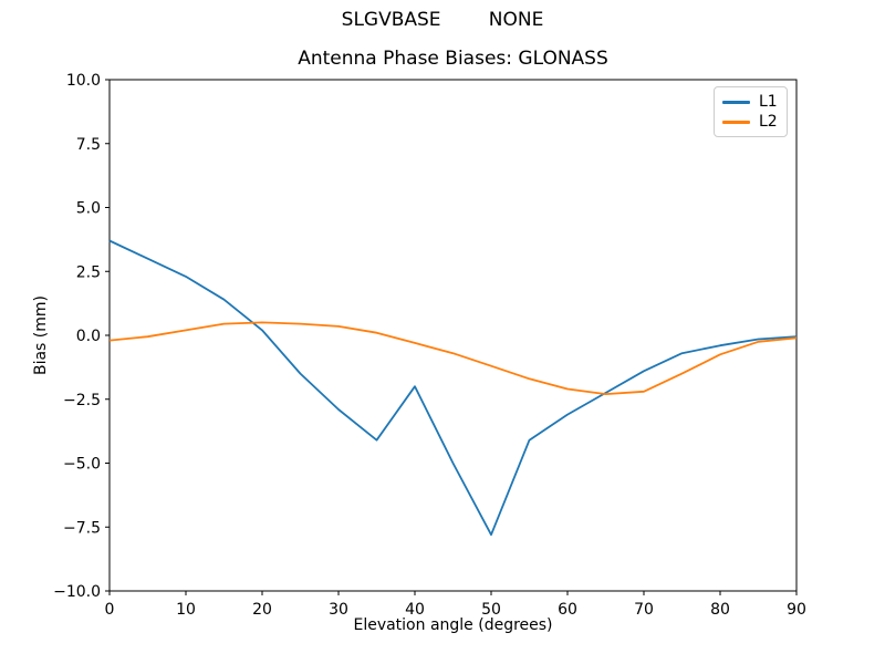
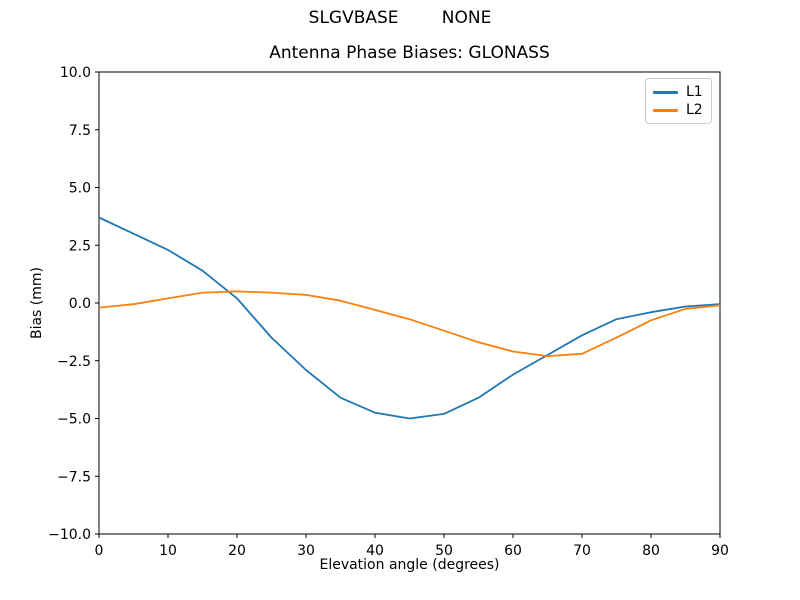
L1/40: -2.0 -> -4.8
L1/50: -7.8 -> -4.8
